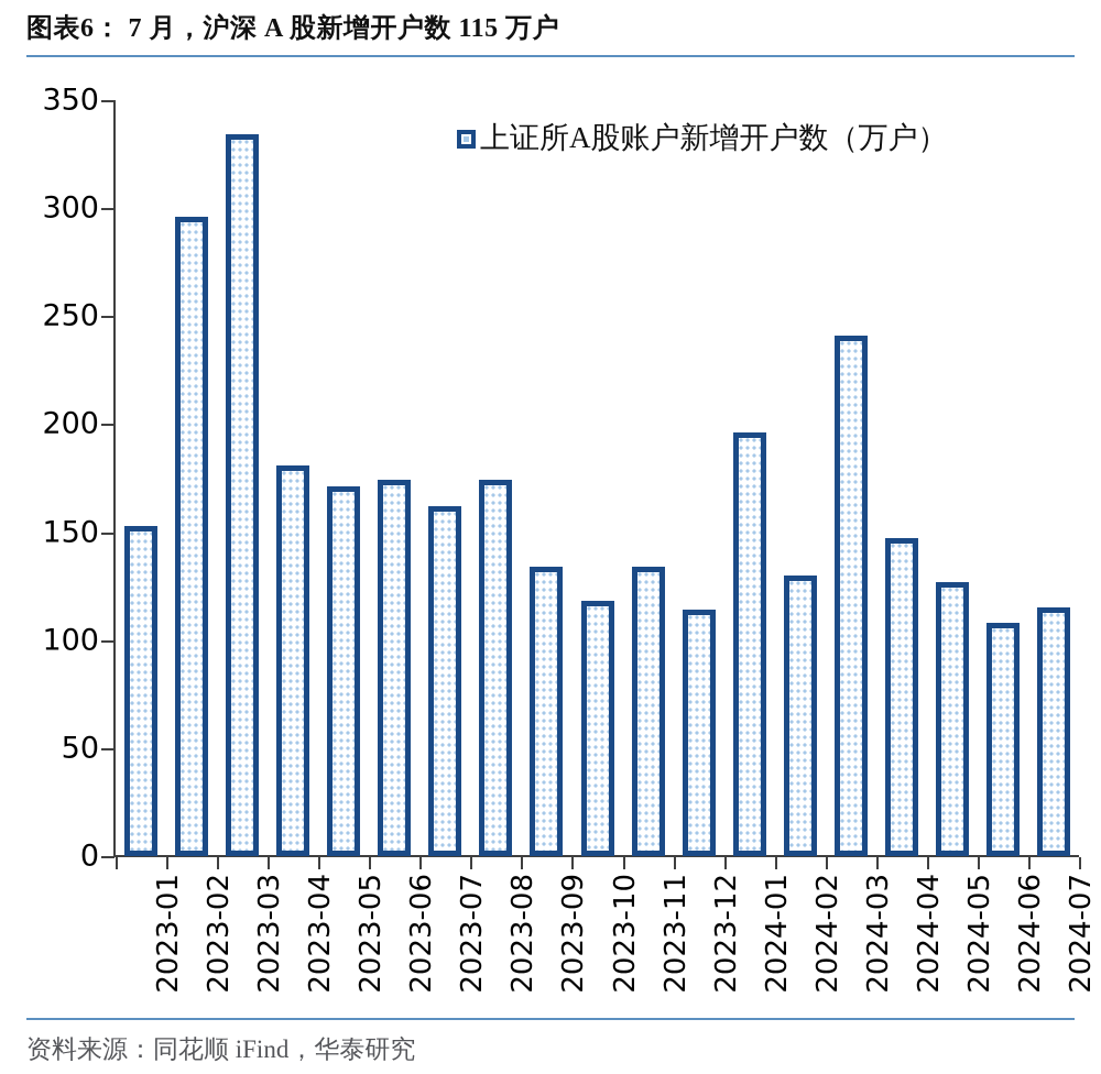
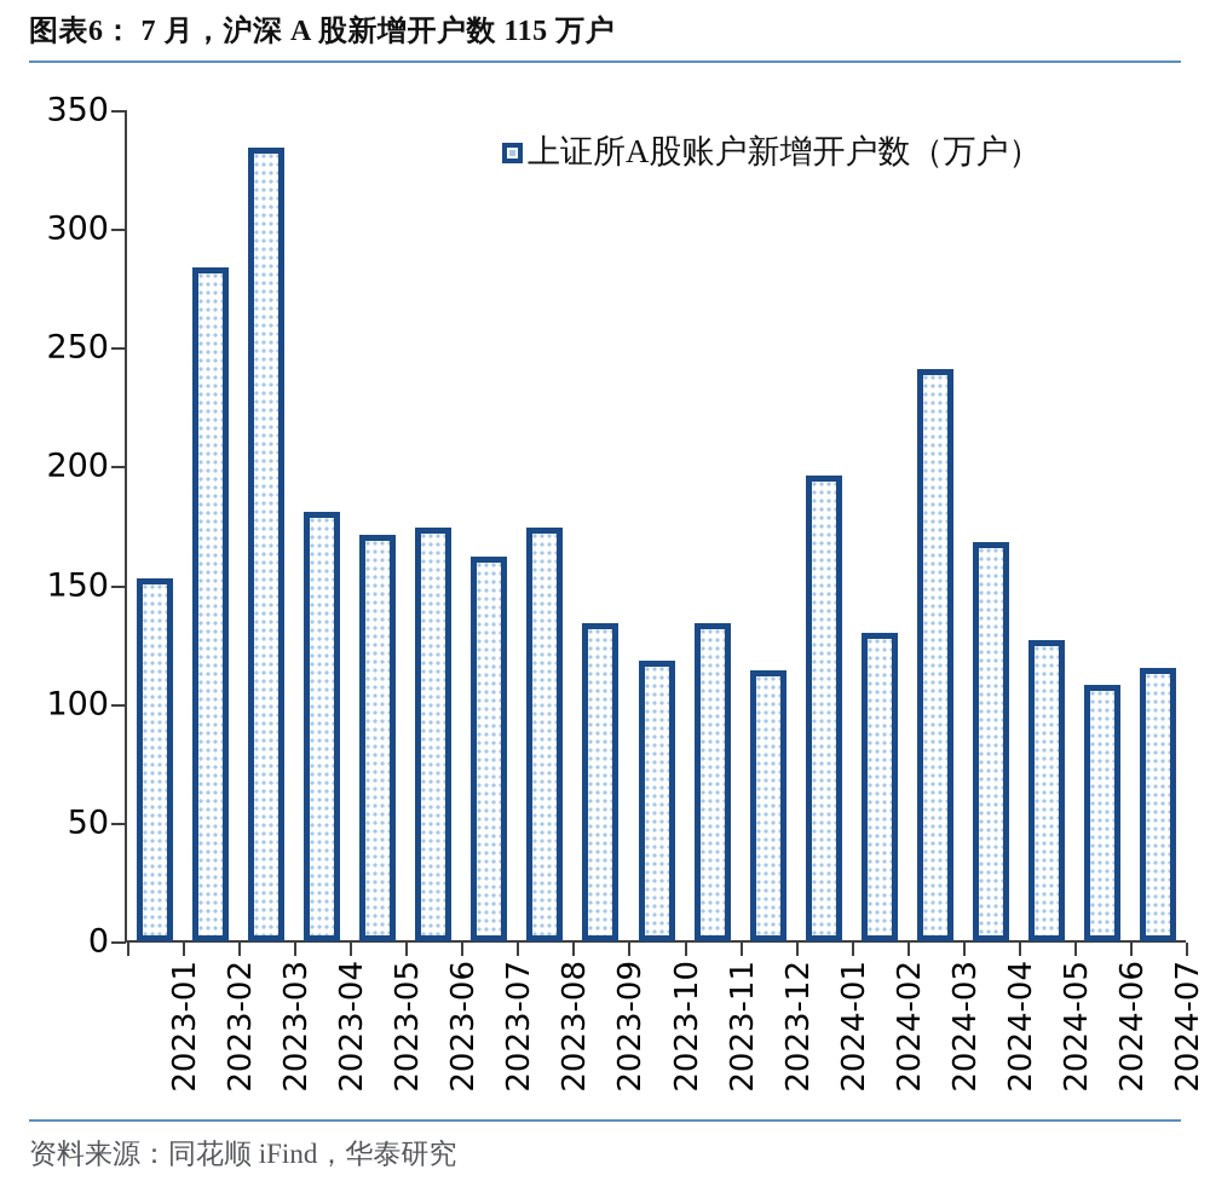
2023-02: 296 -> 284
2024-04: 147 -> 168
